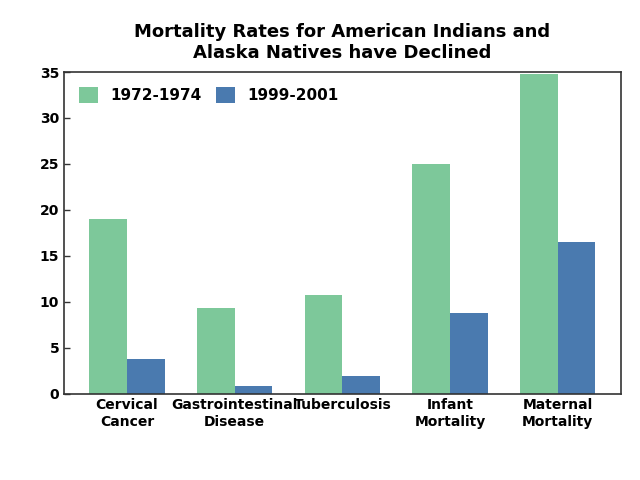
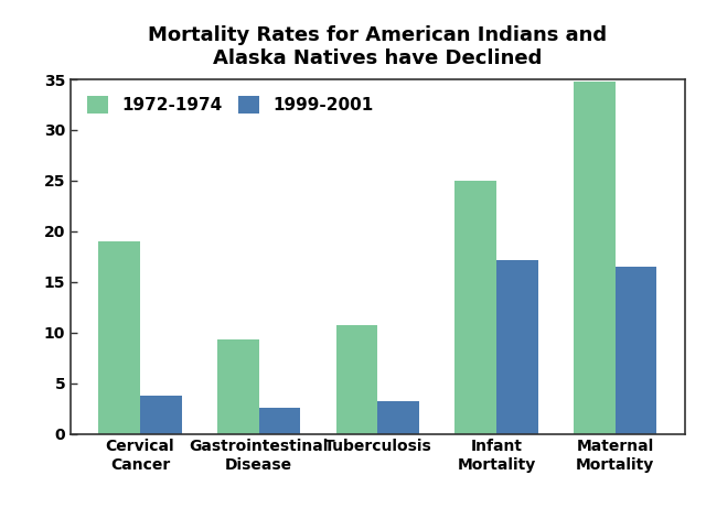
1999-2001/Gastrointestinal Disease: 0.8 -> 2.6
1999-2001/Tuberculosis: 1.9 -> 3.2
1999-2001/Infant Mortality: 8.8 -> 17.2
